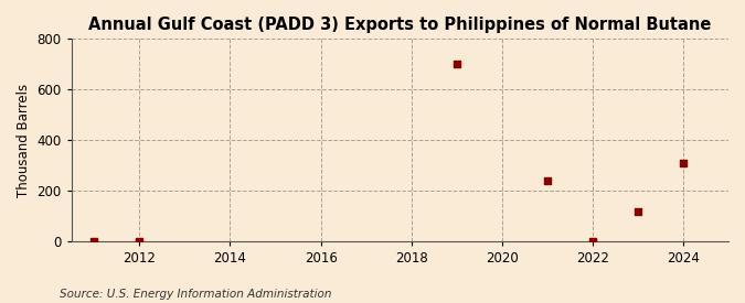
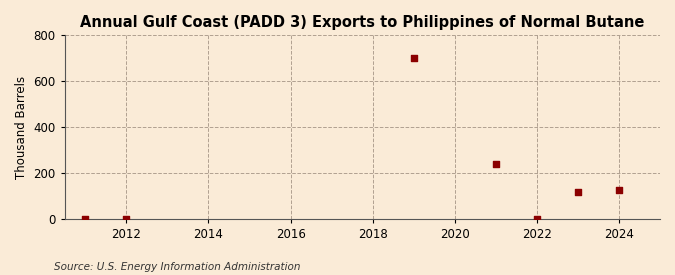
2024: 310 -> 130
